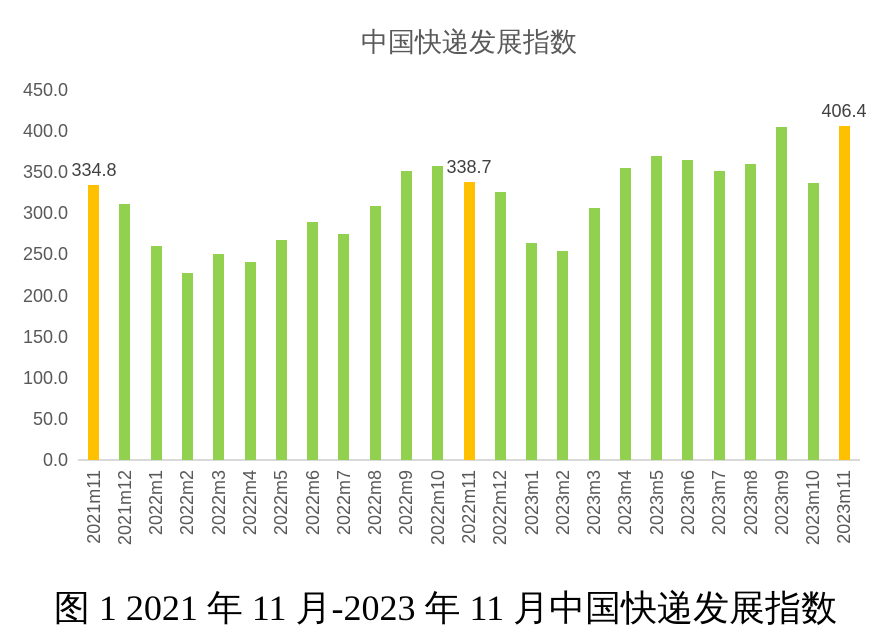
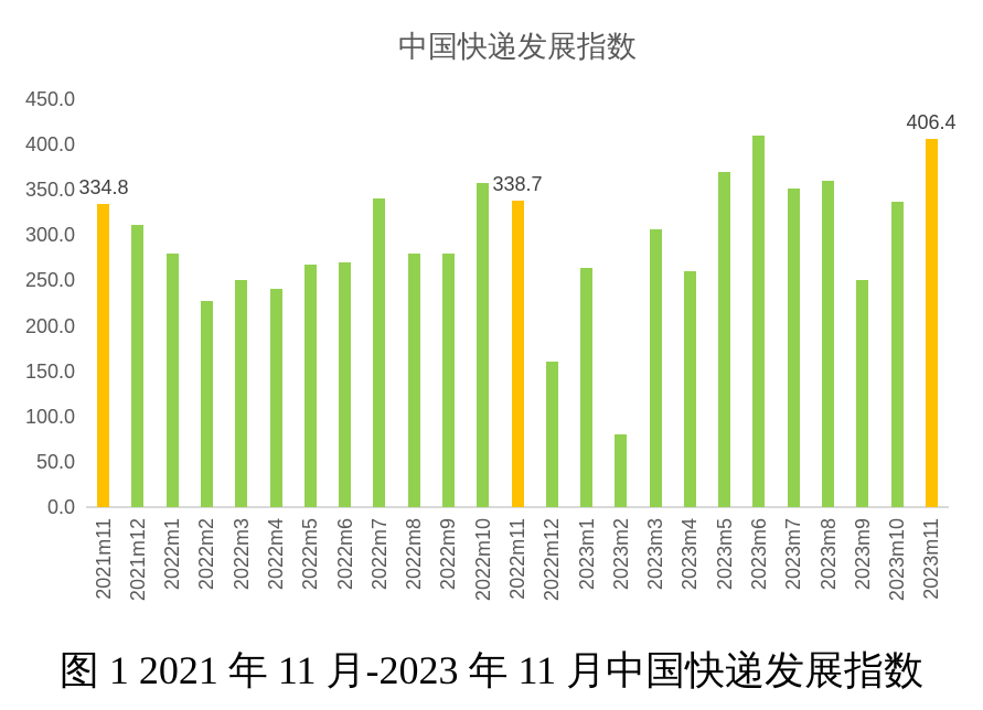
2022m1: 260 -> 280
2022m6: 290 -> 270
2022m7: 280 -> 340
2022m8: 310 -> 280
2022m9: 350 -> 280
2022m12: 330 -> 160
2023m2: 250 -> 80
2023m4: 360 -> 260
2023m6: 360 -> 410
2023m9: 400 -> 250
